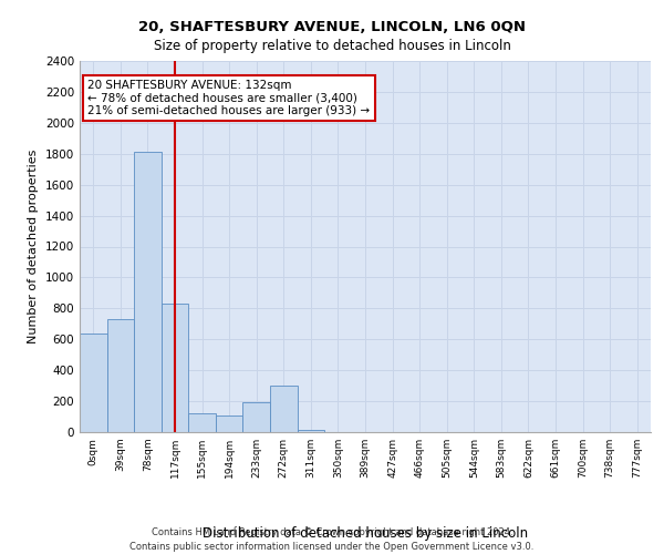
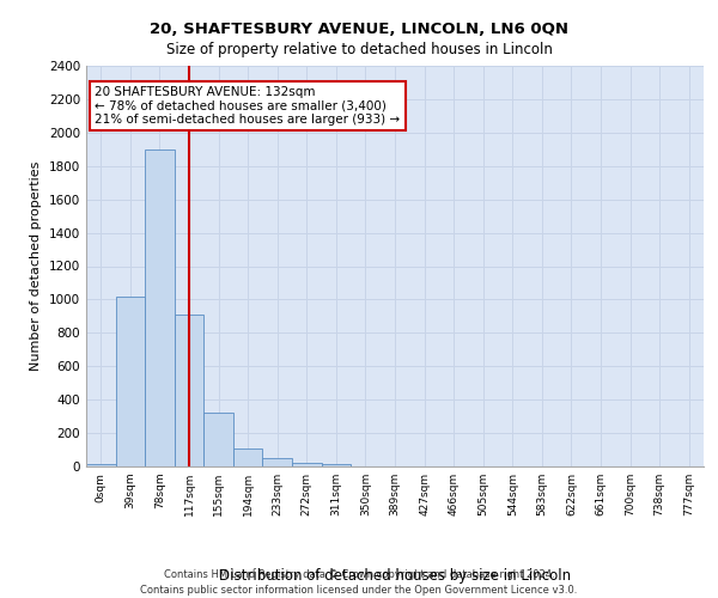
0sqm: 640 -> 20
39sqm: 730 -> 1020
78sqm: 1810 -> 1900
117sqm: 830 -> 910
155sqm: 120 -> 320
233sqm: 190 -> 50
272sqm: 300 -> 20
